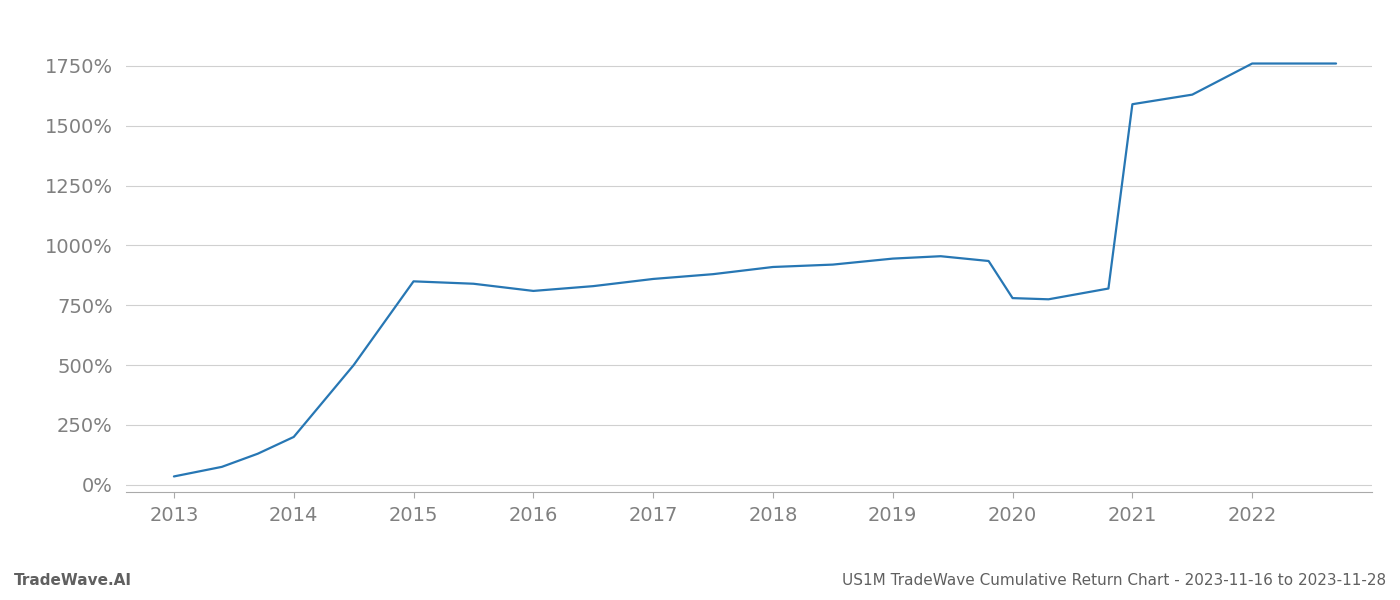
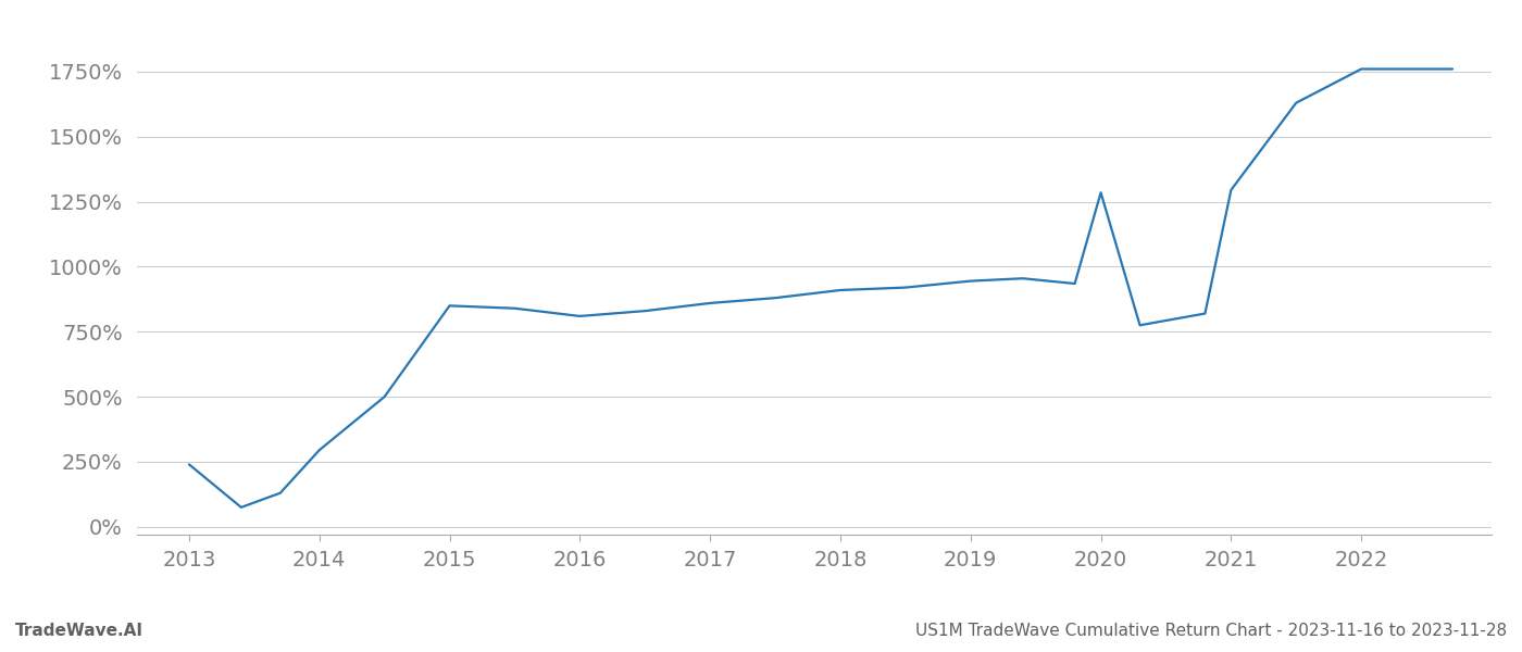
2013: 35% -> 240%
2014: 200% -> 295%
2020: 780% -> 1285%
2021: 1590% -> 1295%
